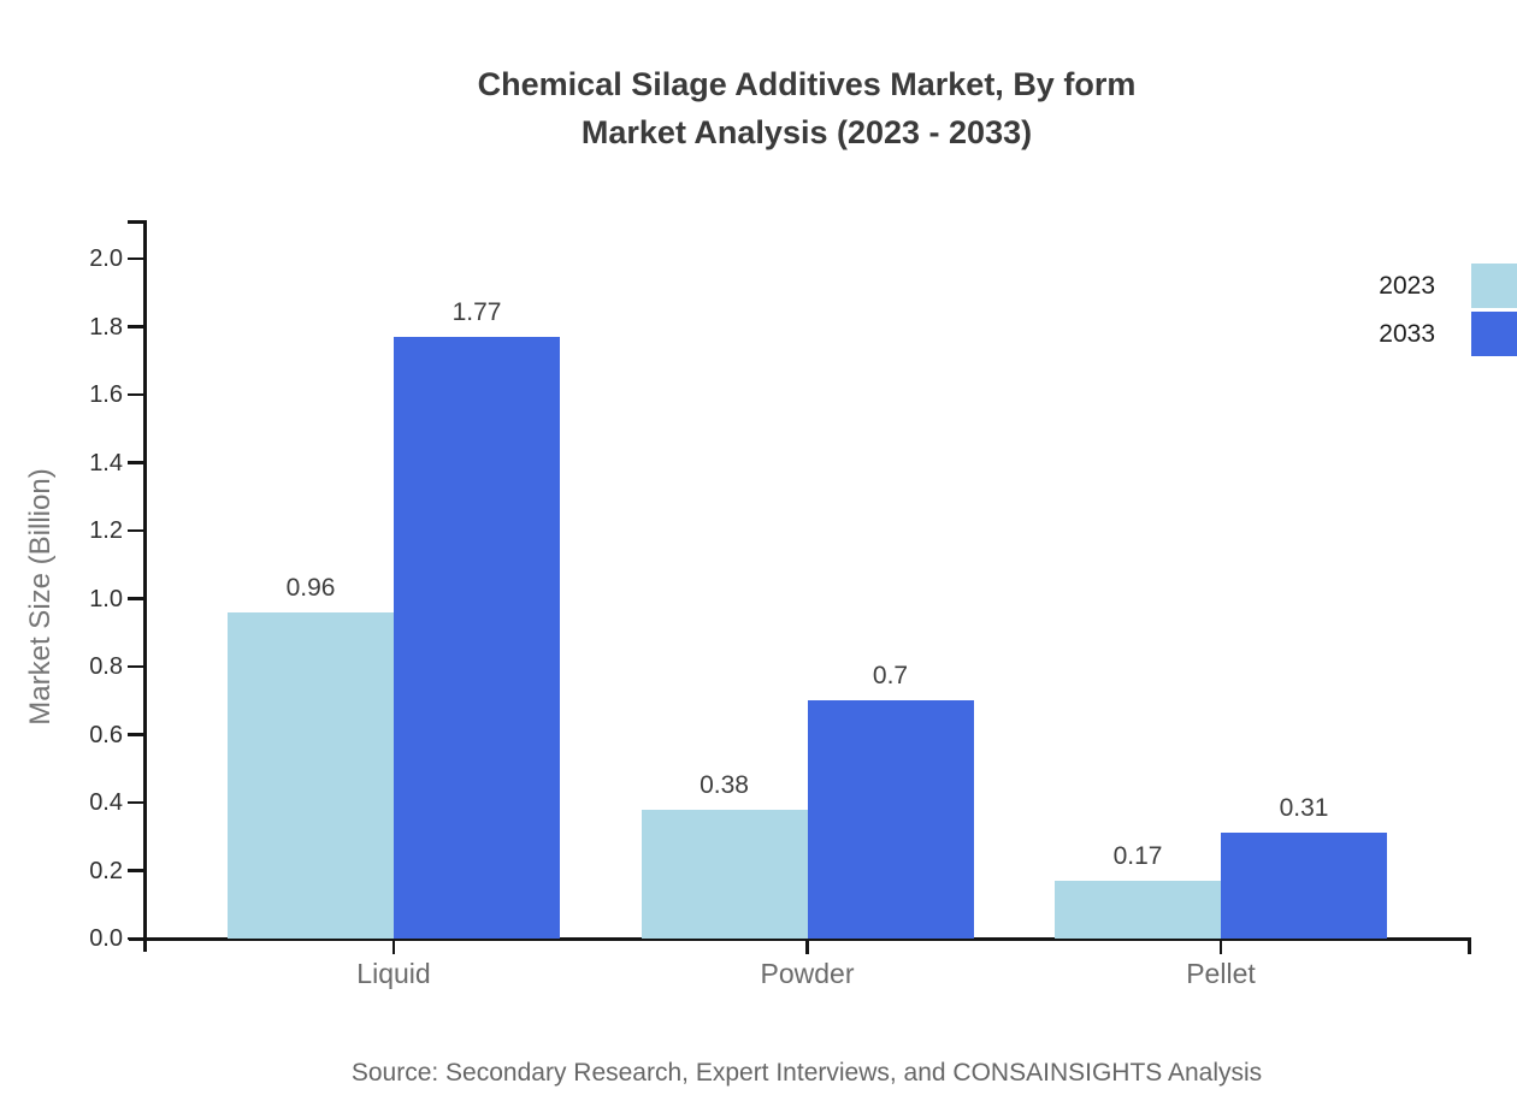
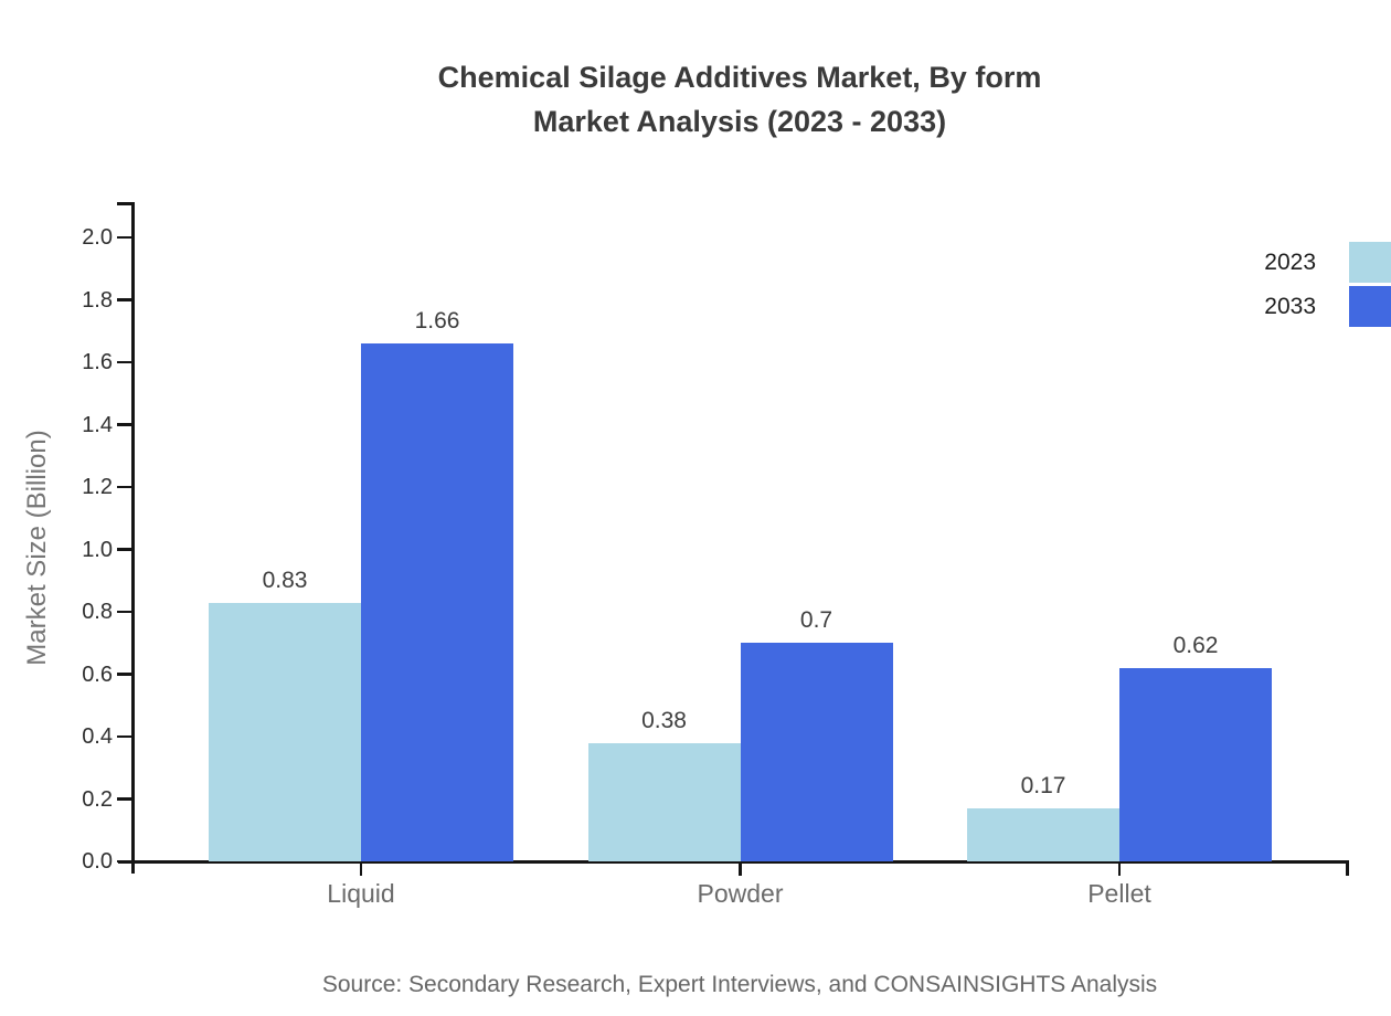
2023/Liquid: 0.96 -> 0.83
2033/Liquid: 1.77 -> 1.66
2033/Pellet: 0.31 -> 0.62
